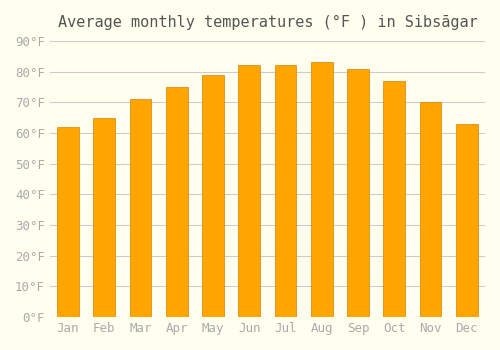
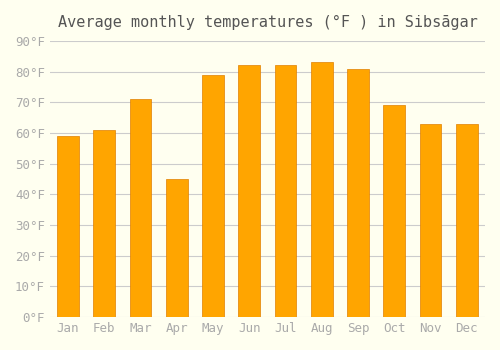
Jan: 62°F -> 59°F
Feb: 65°F -> 61°F
Apr: 75°F -> 45°F
Oct: 77°F -> 69°F
Nov: 70°F -> 63°F
